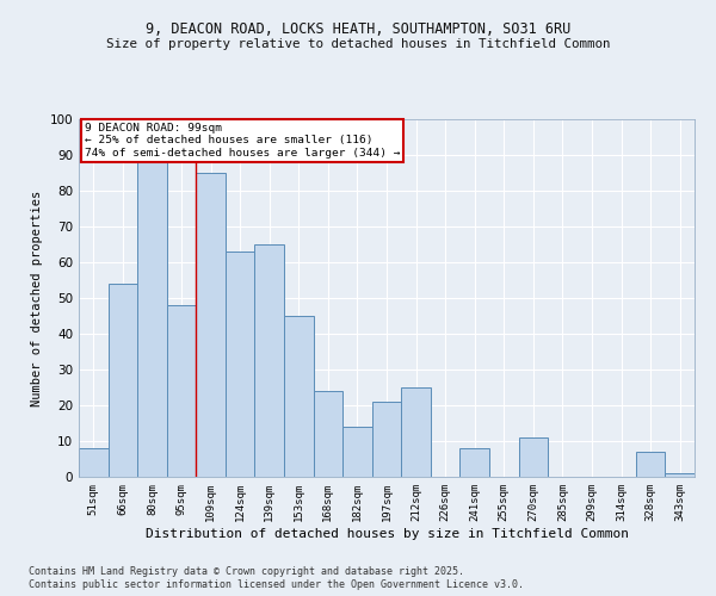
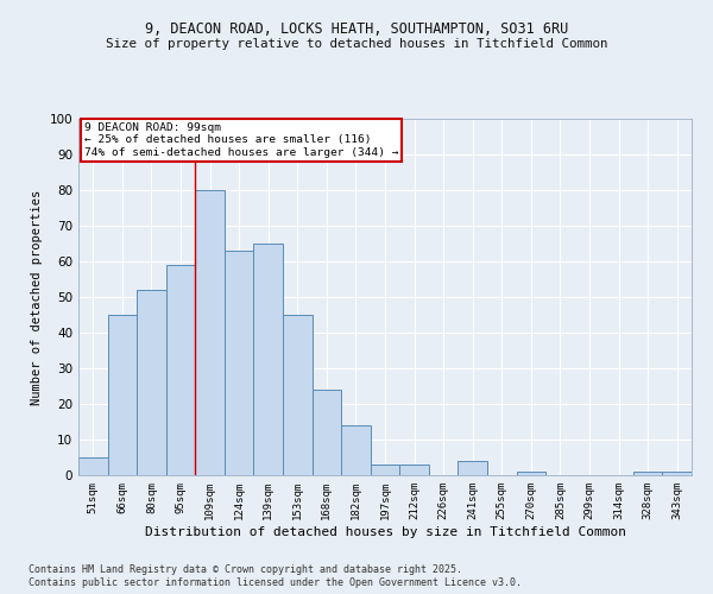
51sqm: 8 -> 5
66sqm: 54 -> 45
80sqm: 89 -> 52
95sqm: 48 -> 59
109sqm: 85 -> 80
197sqm: 21 -> 3
212sqm: 25 -> 3
241sqm: 8 -> 4
270sqm: 11 -> 1
328sqm: 7 -> 1
